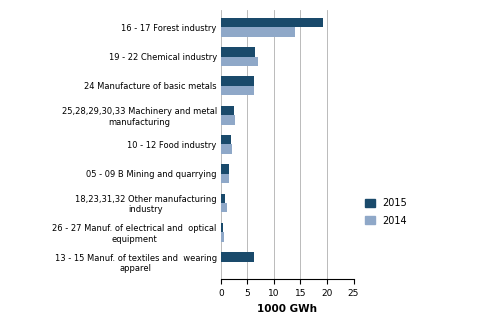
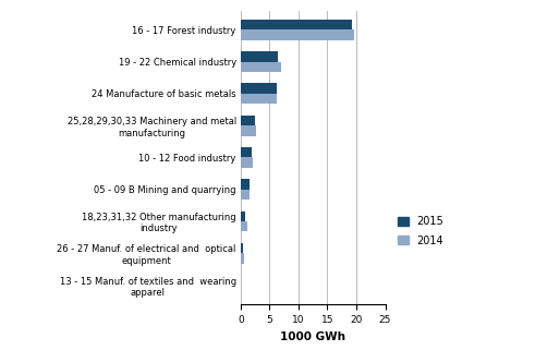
2014/16 - 17 Forest industry: 14.0 -> 19.7
2015/13 - 15 Manuf. of textiles and wearing apparel: 6.2 -> 0.1
